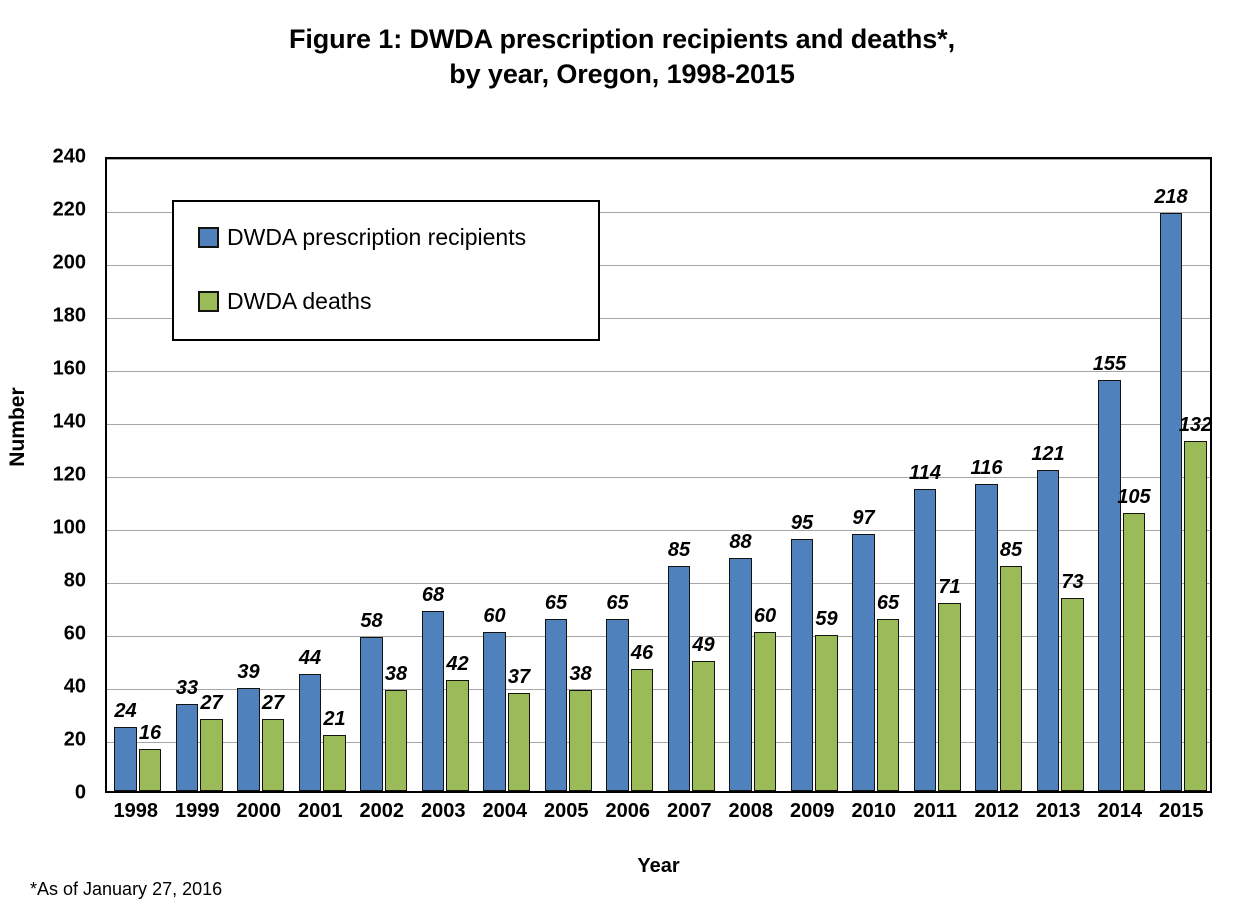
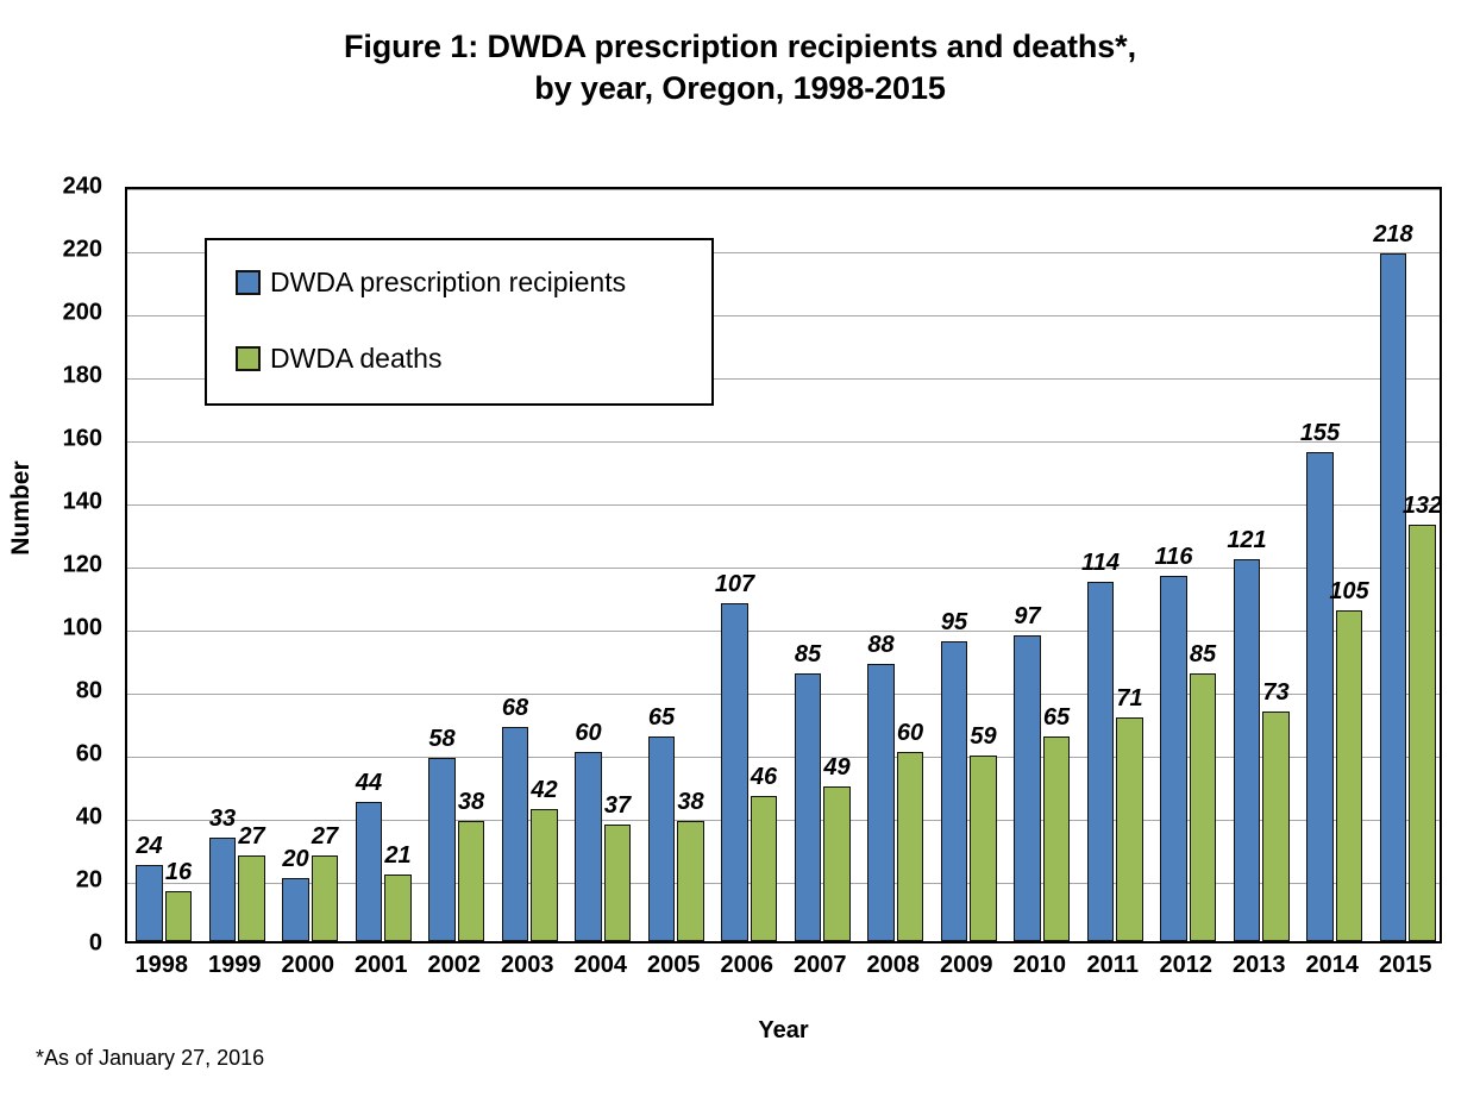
DWDA prescription recipients/2000: 39 -> 20
DWDA prescription recipients/2006: 65 -> 107
